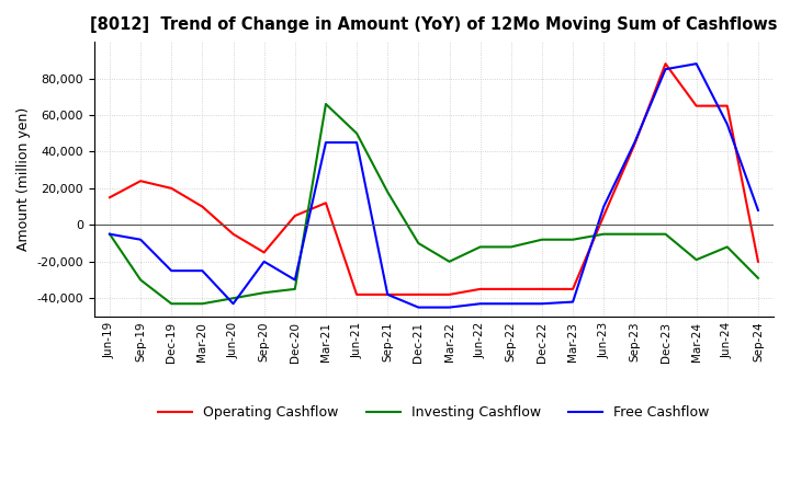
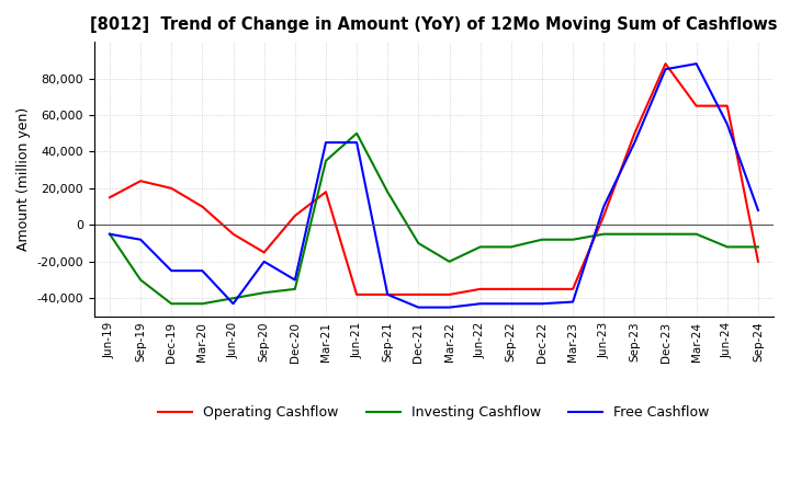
Operating Cashflow/Mar-21: 12,000 -> 18,000
Investing Cashflow/Mar-21: 66,000 -> 35,000
Operating Cashflow/Sep-23: 44,000 -> 50,000
Investing Cashflow/Mar-24: -19,000 -> -5,000
Investing Cashflow/Sep-24: -29,000 -> -12,000
